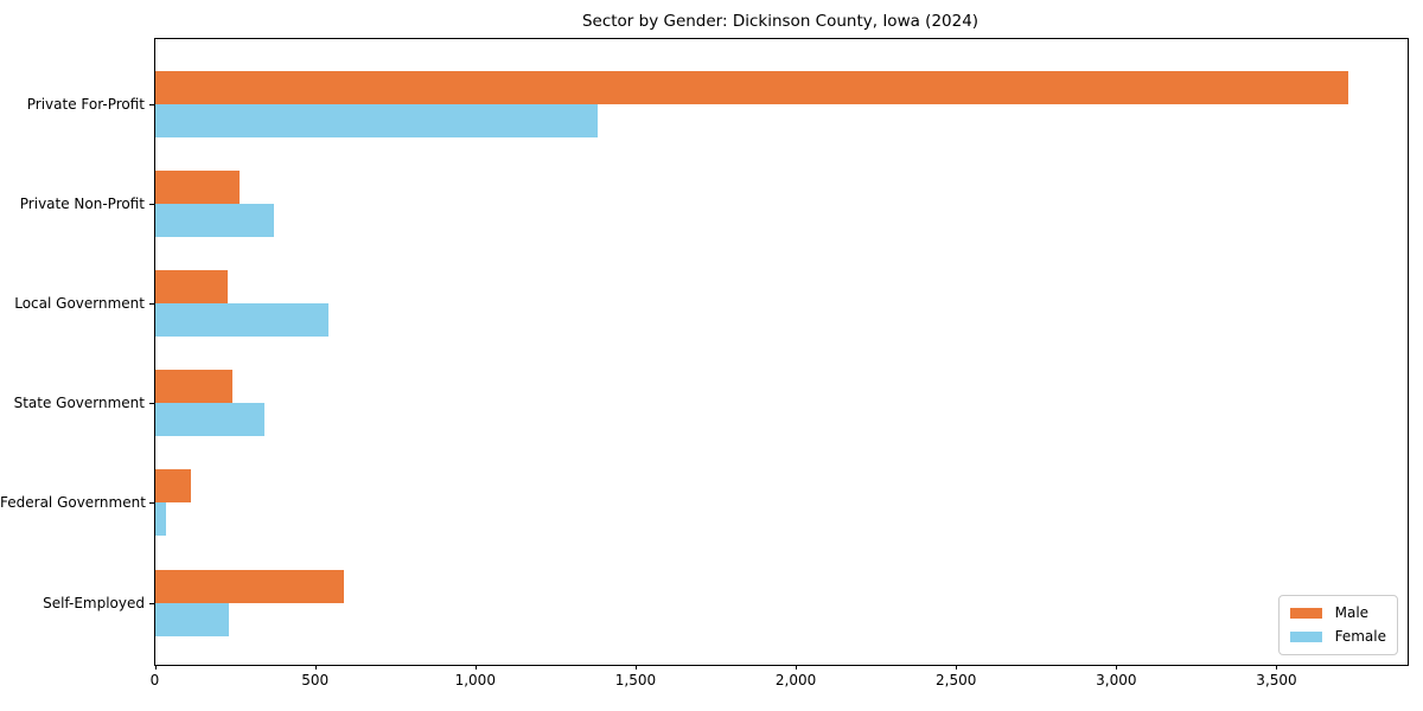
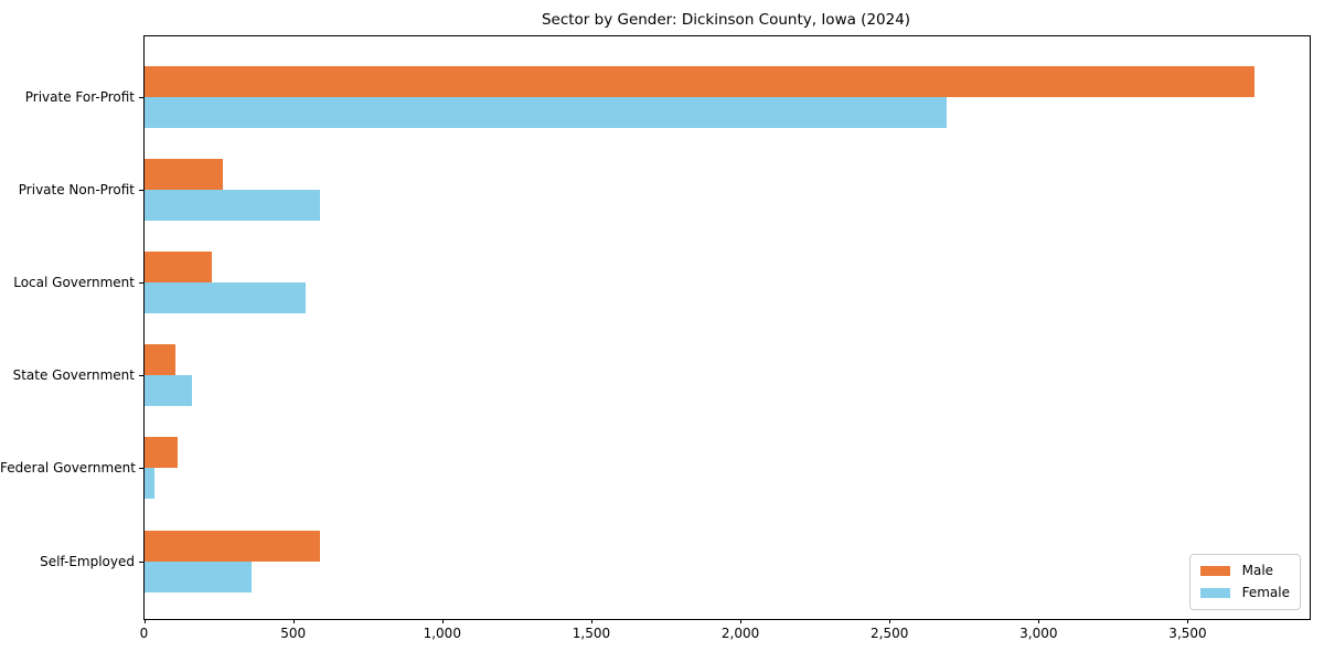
Female/Private For-Profit: 1380 -> 2690
Female/Private Non-Profit: 370 -> 590
Male/State Government: 240 -> 100
Female/State Government: 340 -> 160
Female/Self-Employed: 230 -> 360
